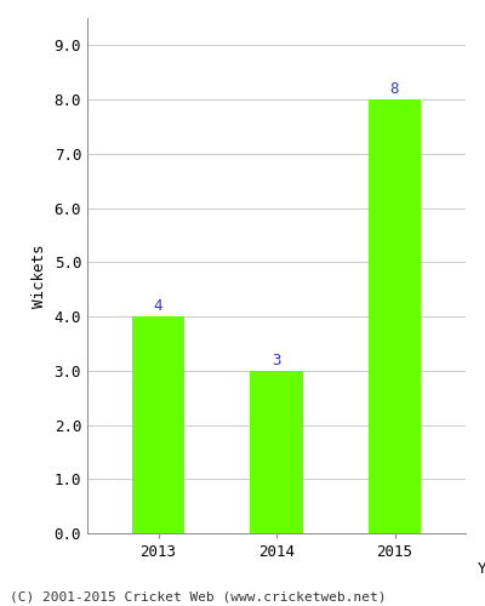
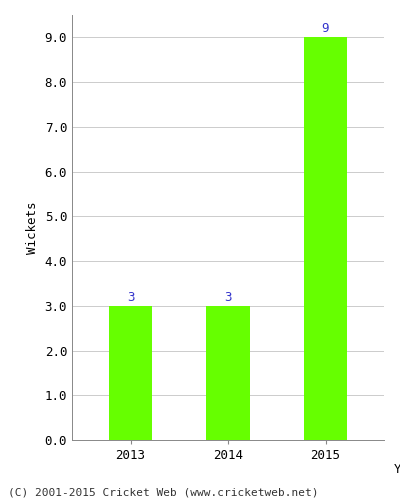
2013: 4 -> 3
2015: 8 -> 9
